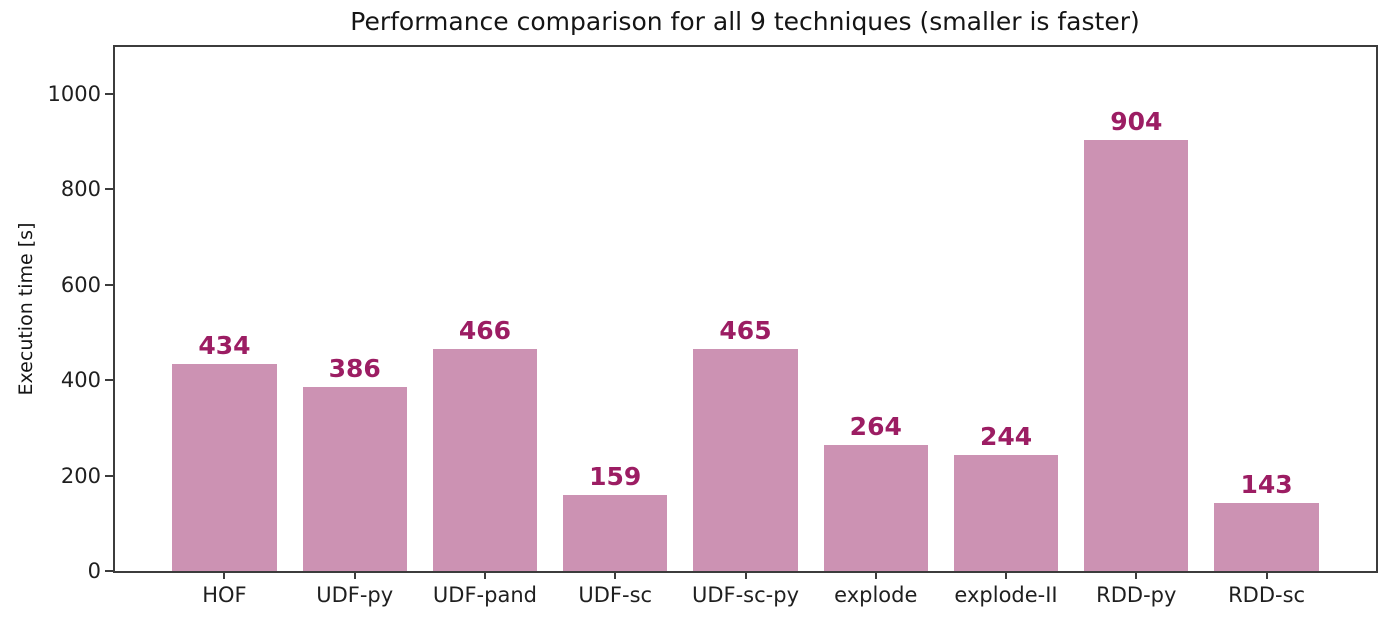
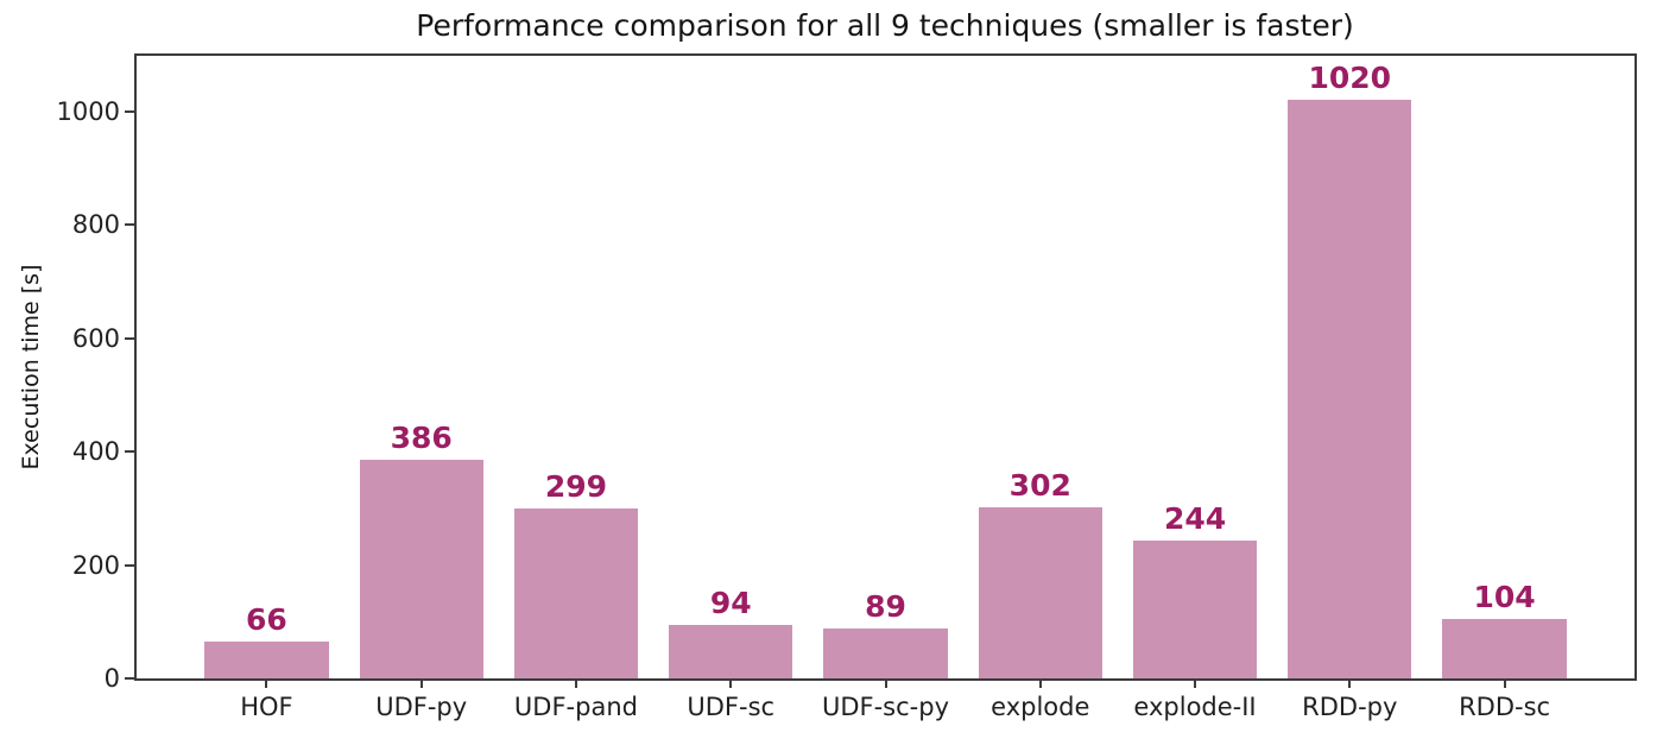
HOF: 434 -> 66
UDF-pand: 466 -> 299
UDF-sc: 159 -> 94
UDF-sc-py: 465 -> 89
explode: 264 -> 302
RDD-py: 904 -> 1020
RDD-sc: 143 -> 104
